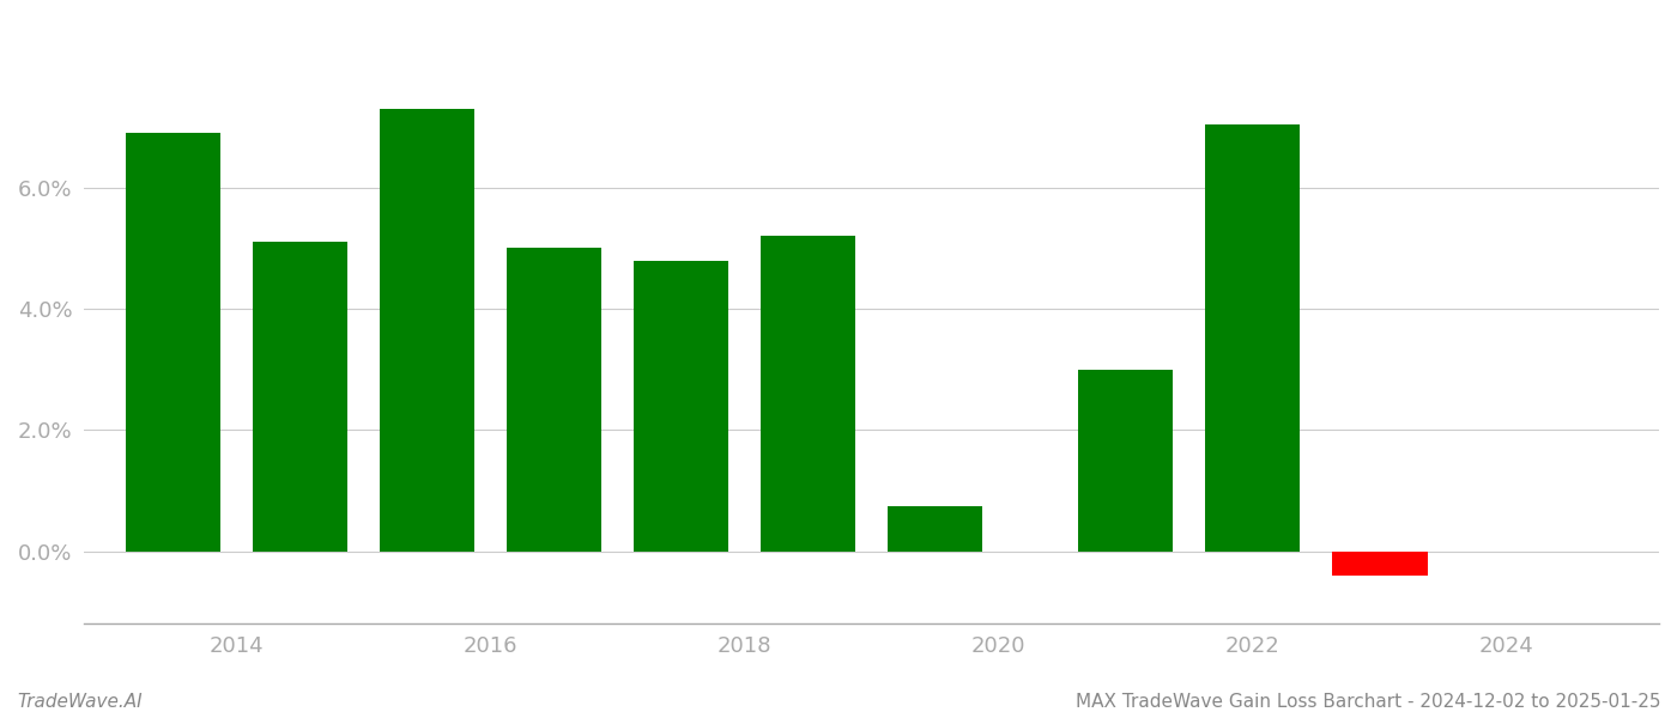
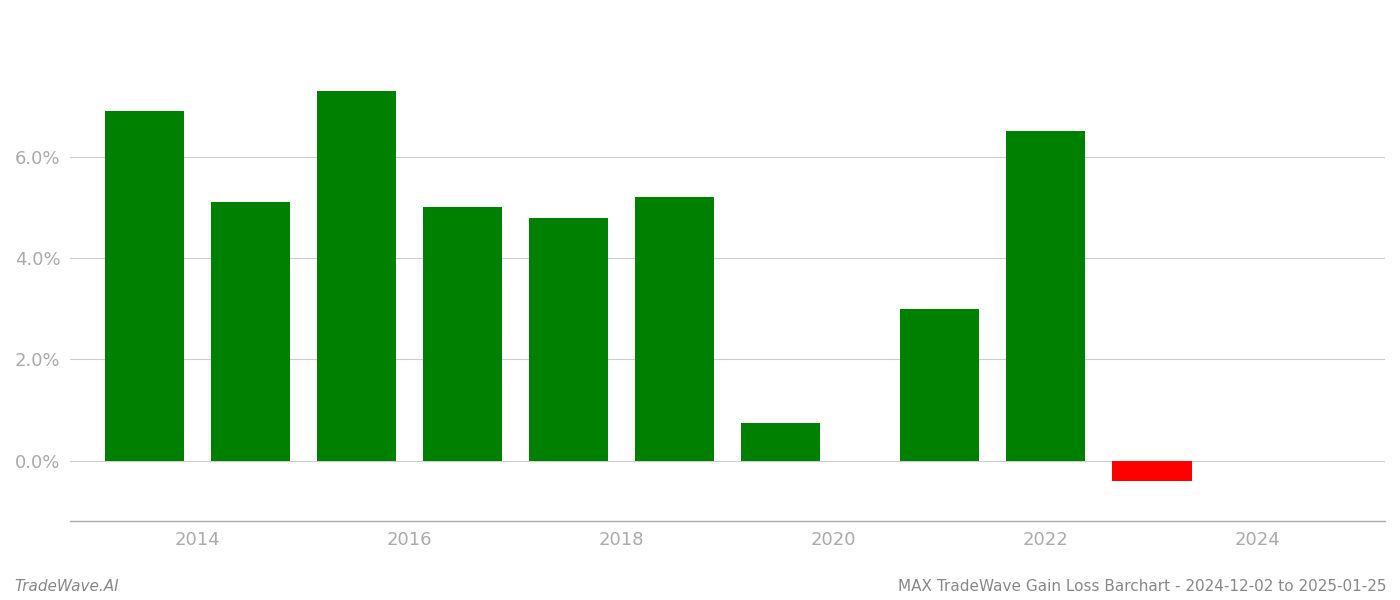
2022: 7.04% -> 6.50%
